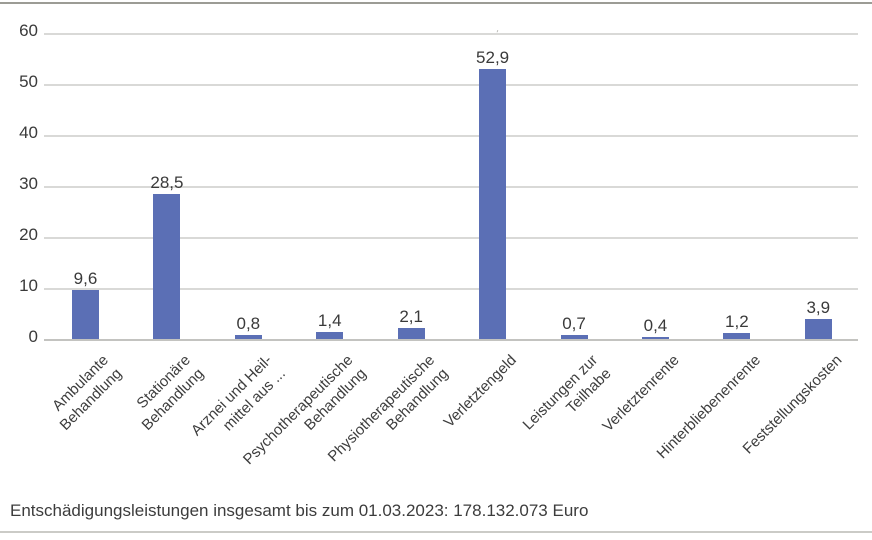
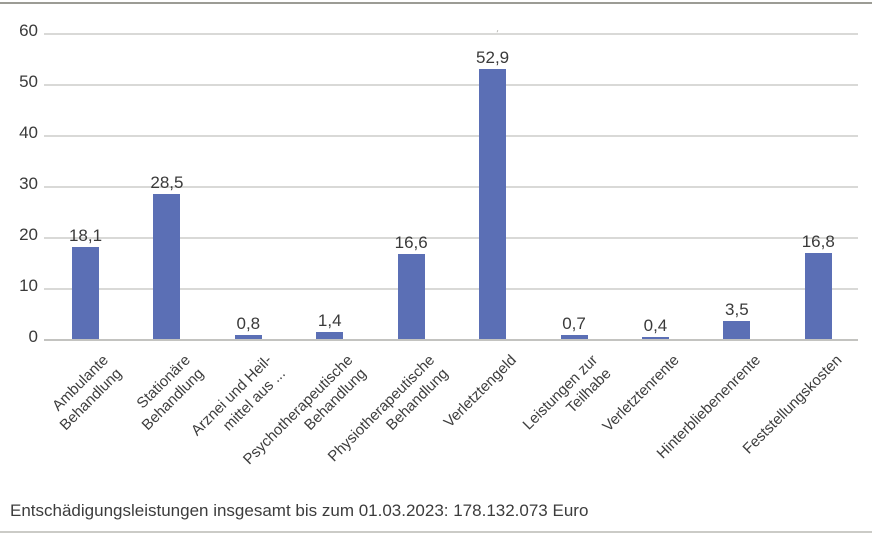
Ambulante Behandlung: 9,6 -> 18,1
Physiotherapeutische Behandlung: 2,1 -> 16,6
Hinterbliebenenrente: 1,2 -> 3,5
Feststellungskosten: 3,9 -> 16,8
